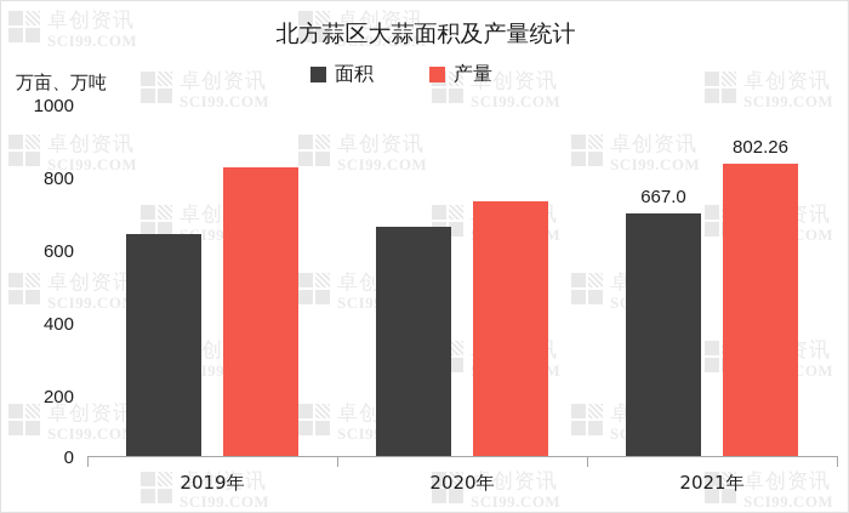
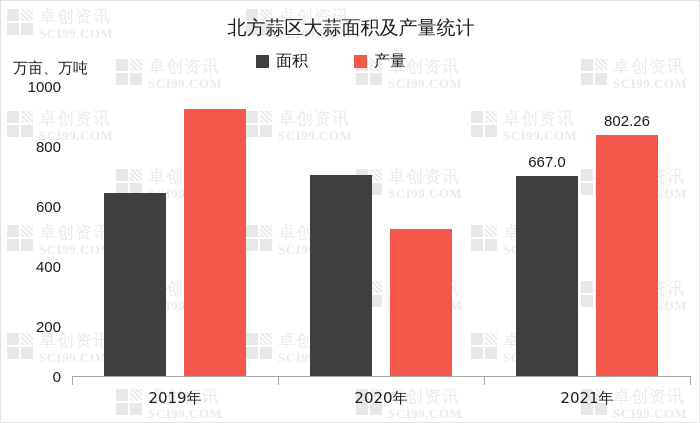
产量/2019年: 800 -> 890
面积/2020年: 630 -> 670
产量/2020年: 700 -> 490
